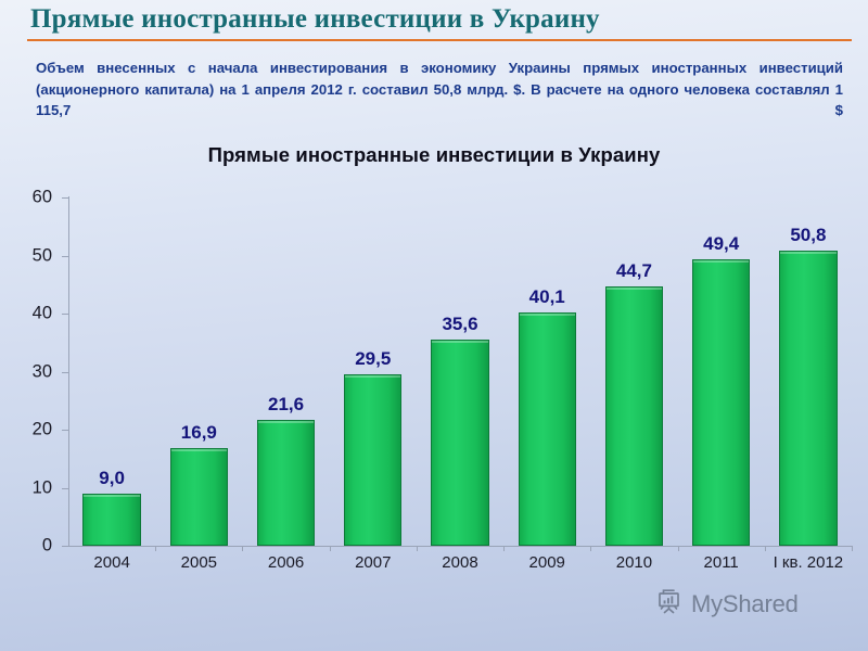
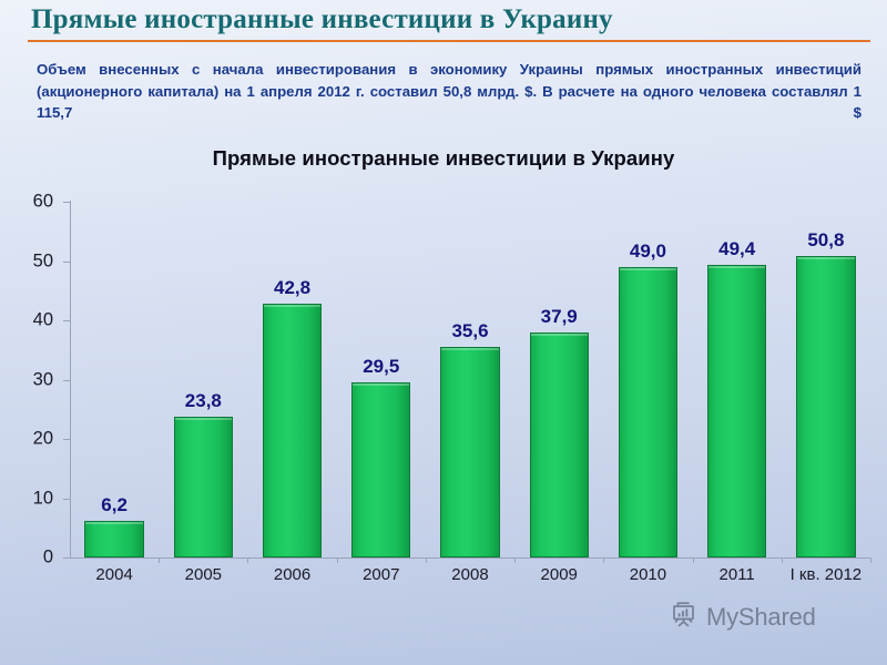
2004: 9,0 -> 6,2
2005: 16,9 -> 23,8
2006: 21,6 -> 42,8
2009: 40,1 -> 37,9
2010: 44,7 -> 49,0
